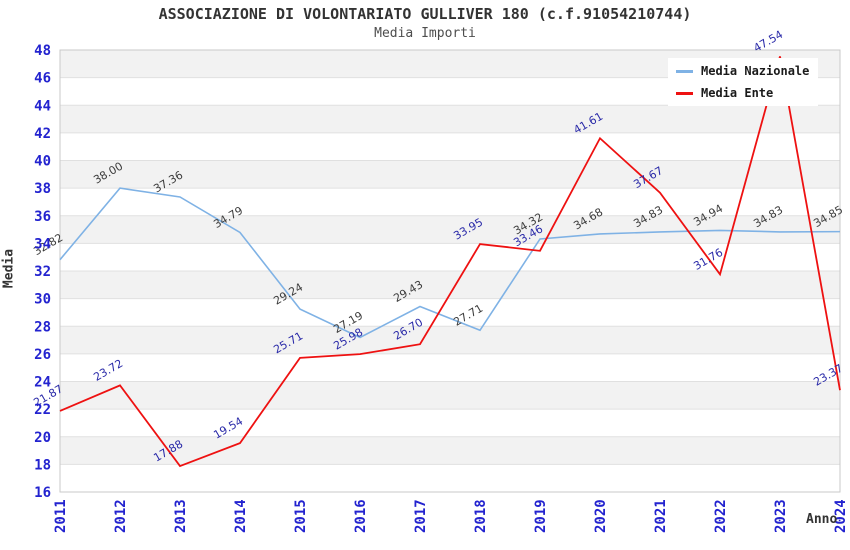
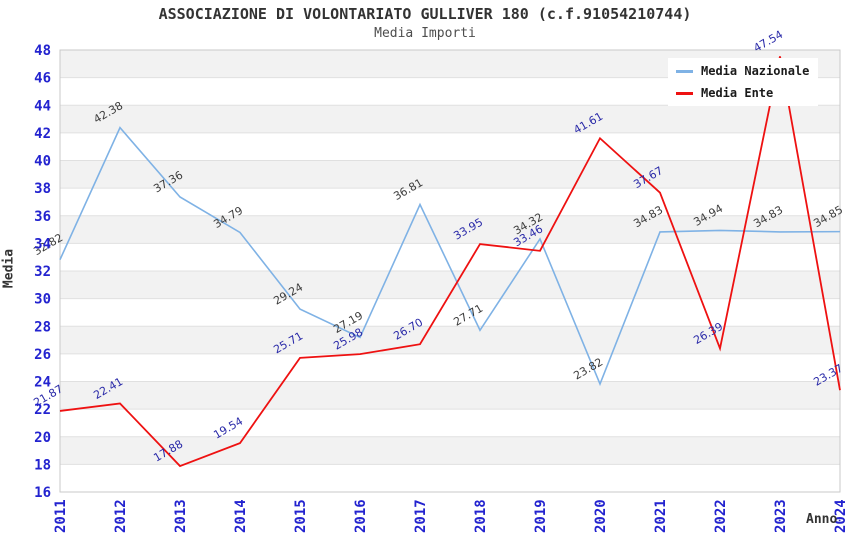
Media Nazionale/2012: 38.00 -> 42.38
Media Ente/2012: 23.72 -> 22.41
Media Nazionale/2017: 29.43 -> 36.81
Media Nazionale/2020: 34.68 -> 23.82
Media Ente/2022: 31.76 -> 26.39
